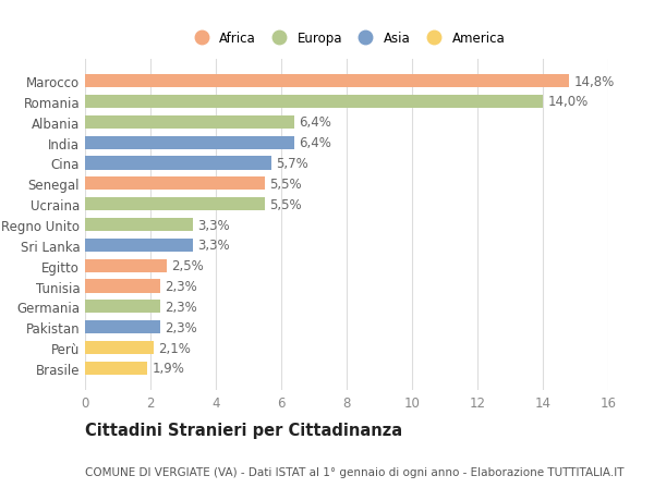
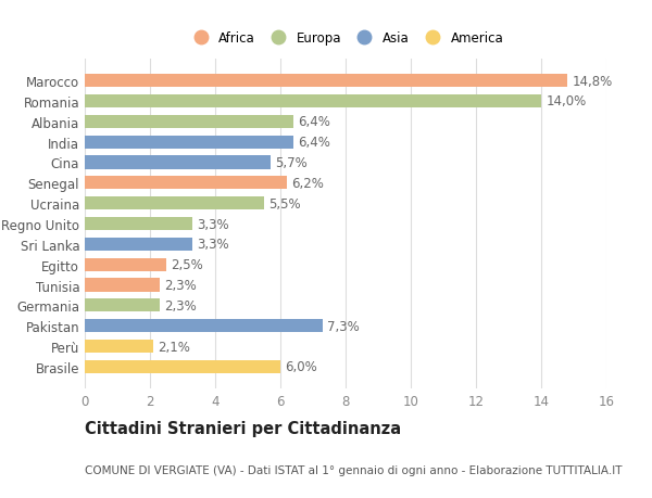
Senegal: 5,5% -> 6,2%
Pakistan: 2,3% -> 7,3%
Brasile: 1,9% -> 6,0%
